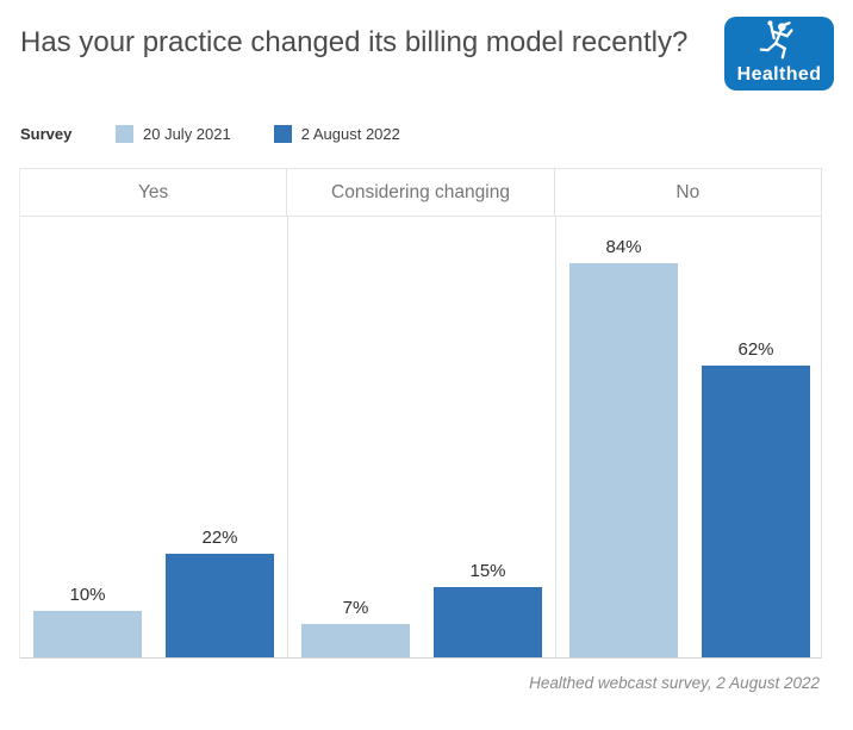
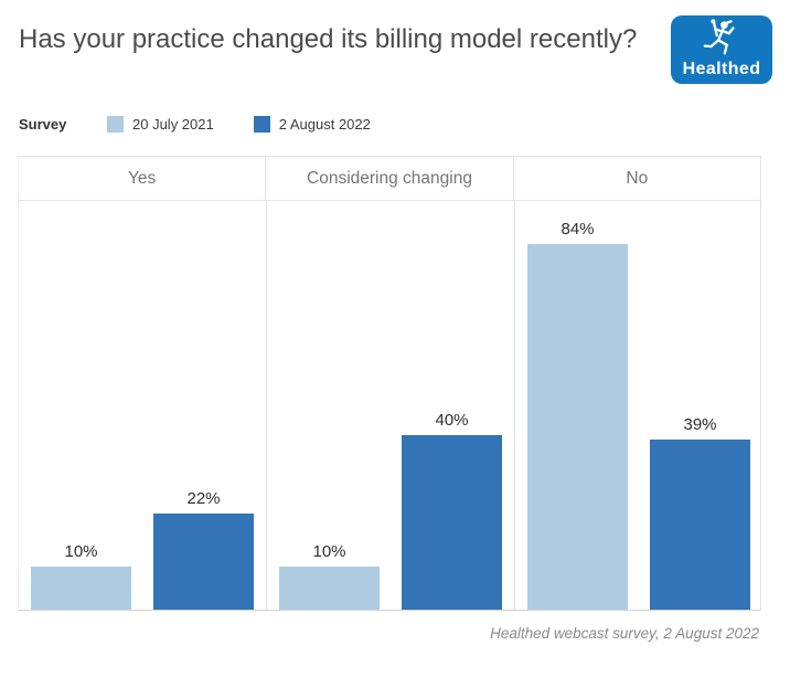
20 July 2021/Considering changing: 7% -> 10%
2 August 2022/Considering changing: 15% -> 40%
2 August 2022/No: 62% -> 39%
